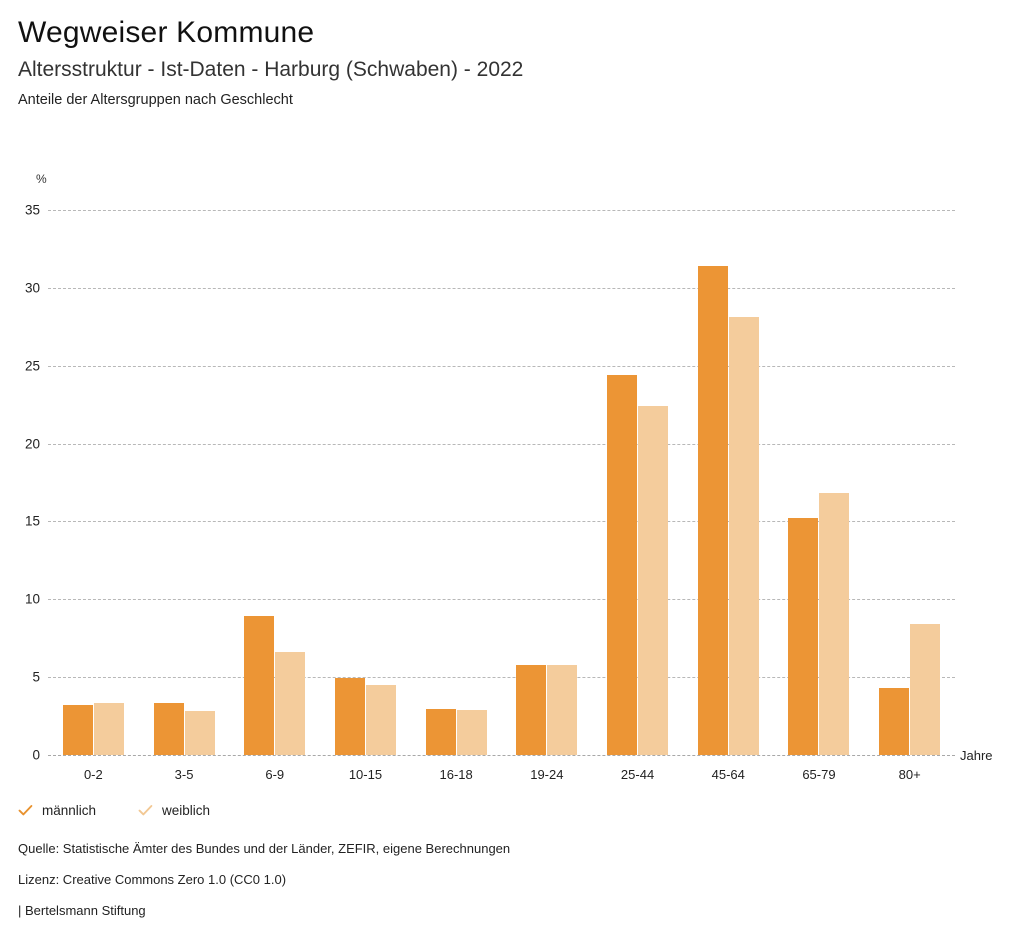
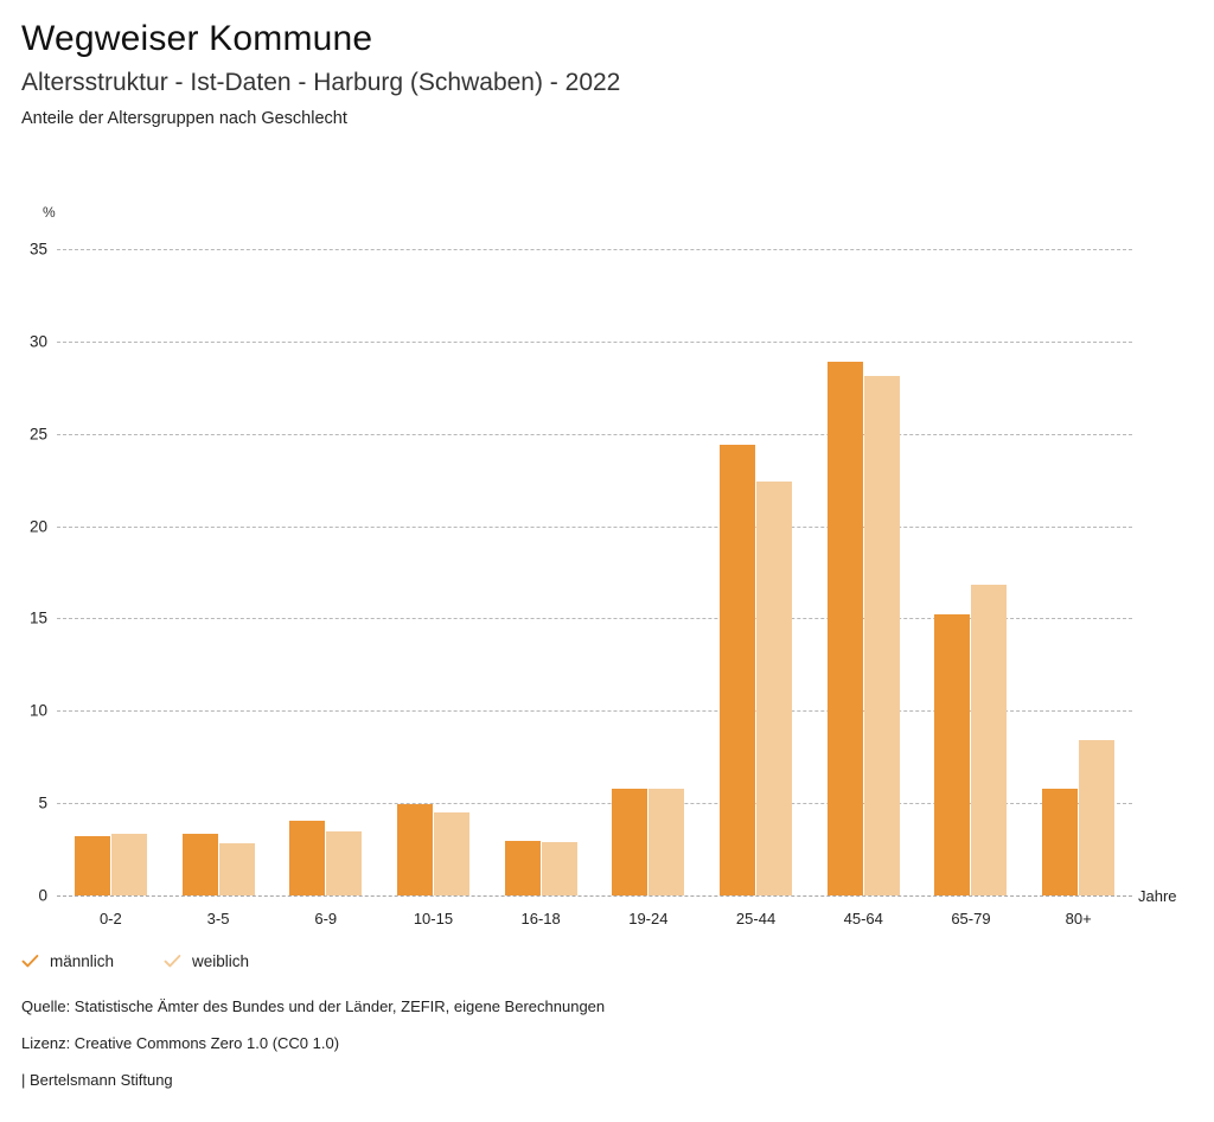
männlich/6-9: 8.9 -> 4.0
weiblich/6-9: 6.6 -> 3.5
männlich/45-64: 31.4 -> 28.9
männlich/80+: 4.3 -> 5.8
